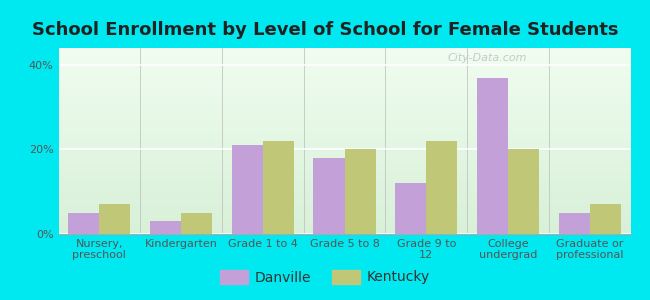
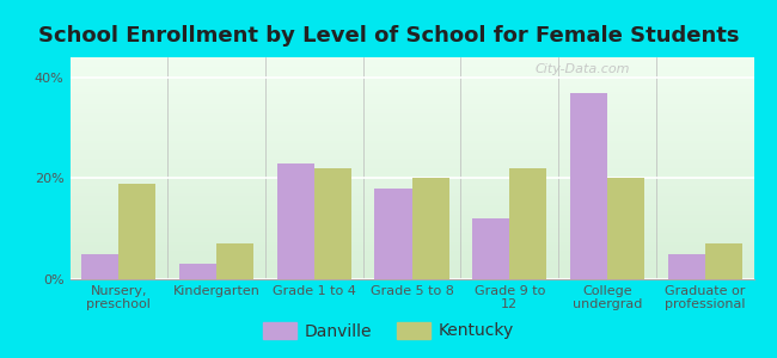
Kentucky/Nursery, preschool: 7% -> 19%
Kentucky/Kindergarten: 5% -> 7%
Danville/Grade 1 to 4: 21% -> 23%
